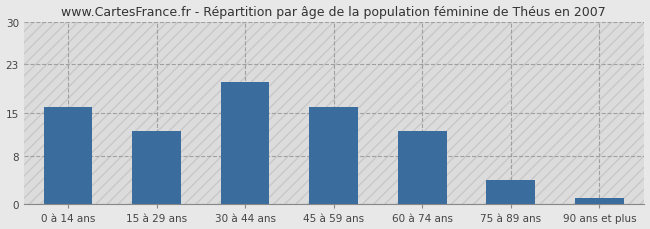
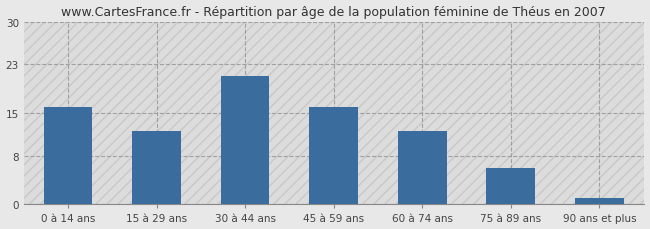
30 à 44 ans: 20 -> 21
75 à 89 ans: 4 -> 6
